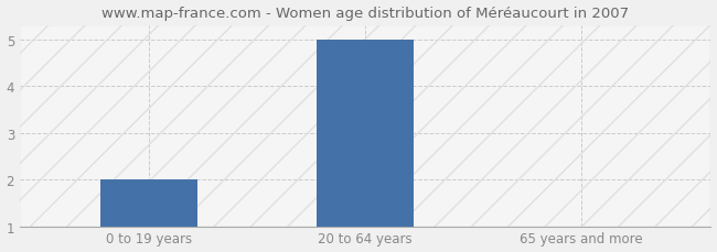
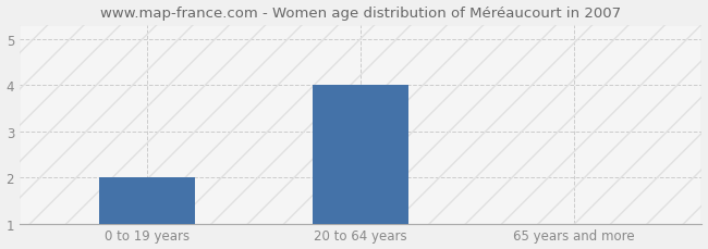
20 to 64 years: 5.00 -> 4.00
